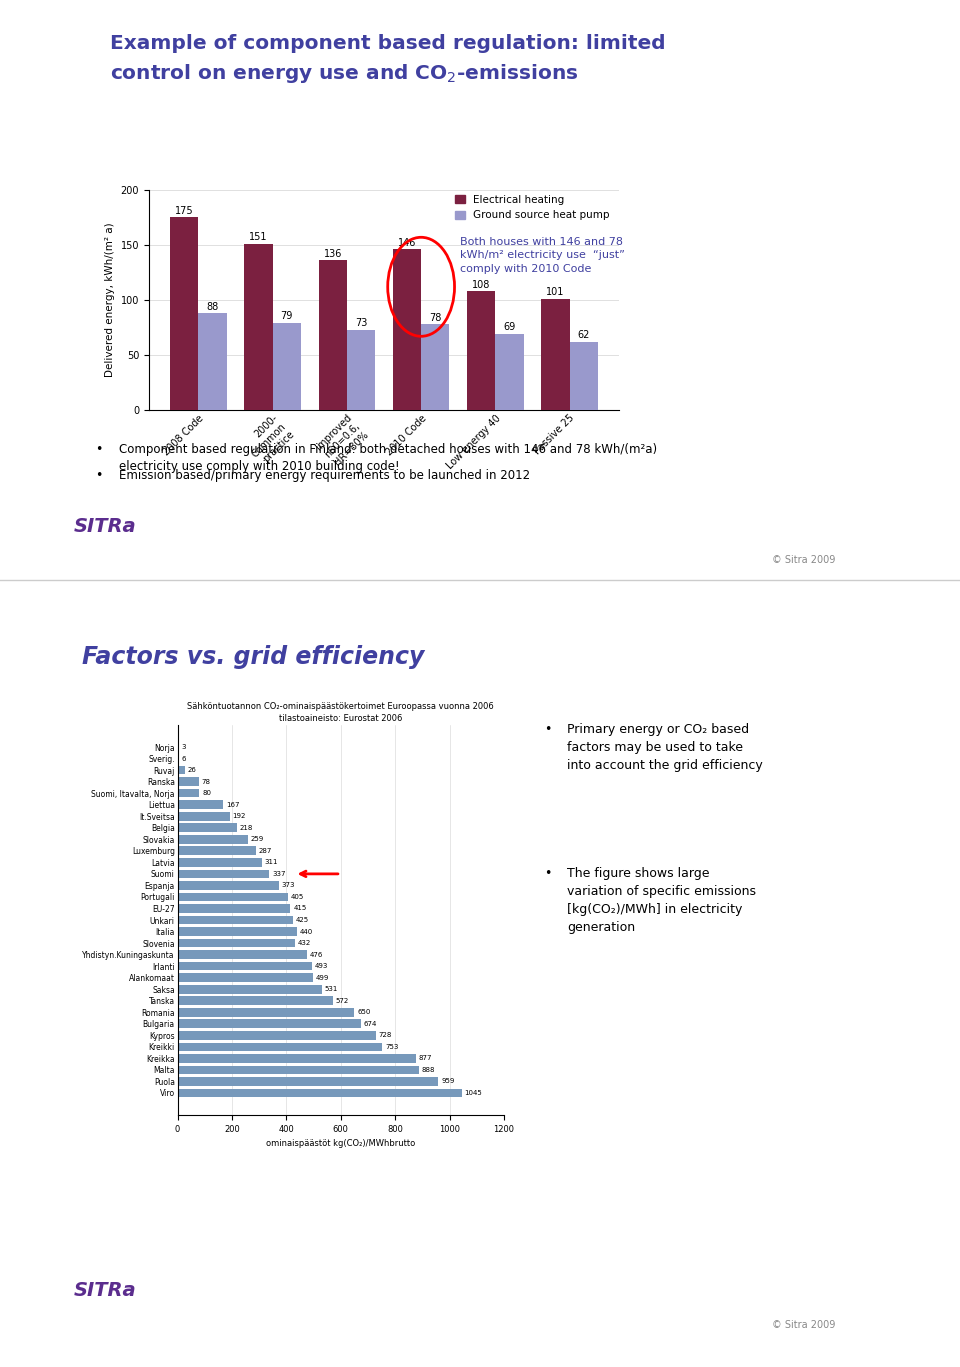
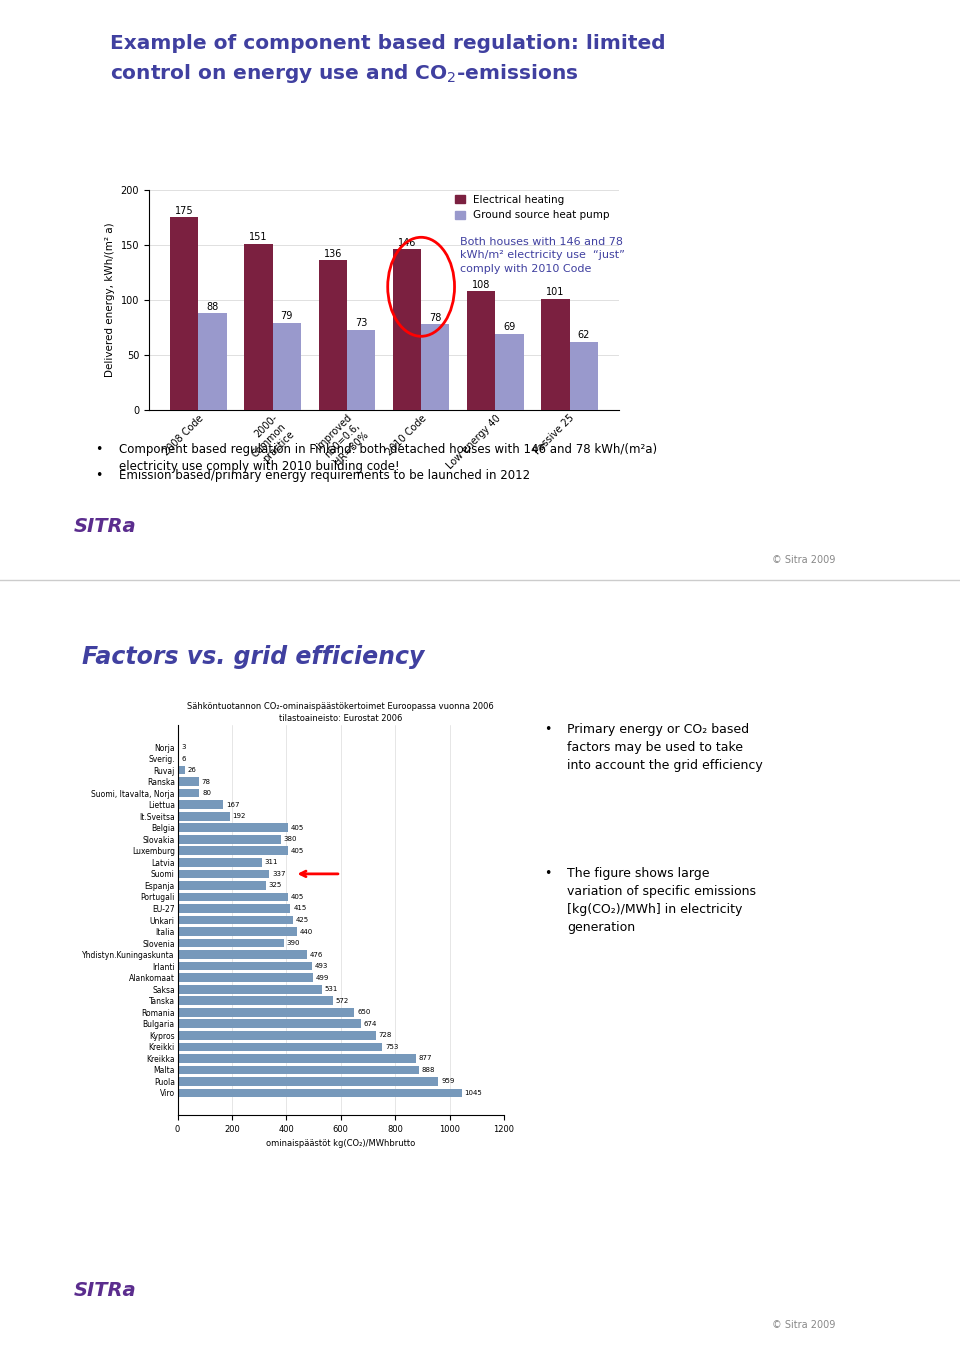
Belgia: 218 -> 405
Slovakia: 259 -> 380
Luxemburg: 287 -> 405
Espanja: 373 -> 325
Slovenia: 432 -> 390
